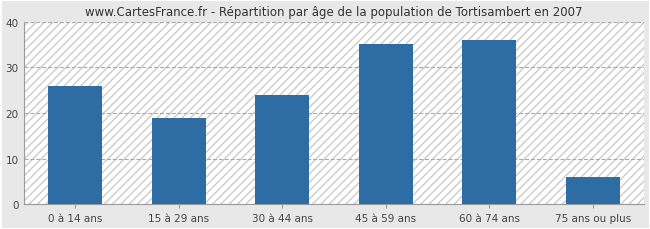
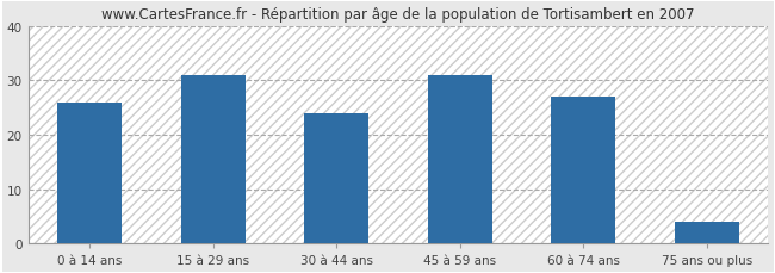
15 à 29 ans: 19 -> 31
45 à 59 ans: 35 -> 31
60 à 74 ans: 36 -> 27
75 ans ou plus: 6 -> 4
